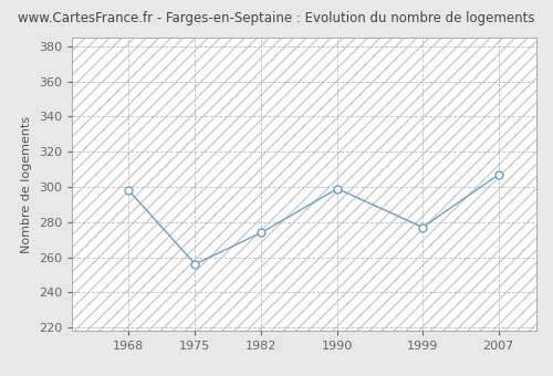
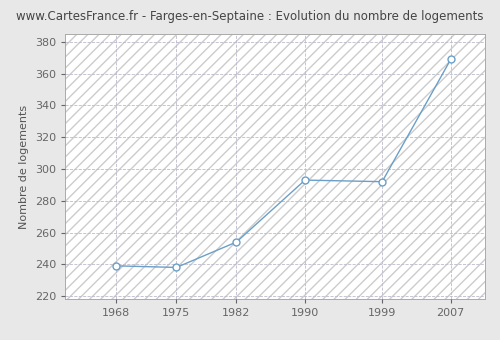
1968: 298 -> 239
1975: 256 -> 238
1982: 274 -> 254
1990: 299 -> 293
1999: 277 -> 292
2007: 307 -> 369
